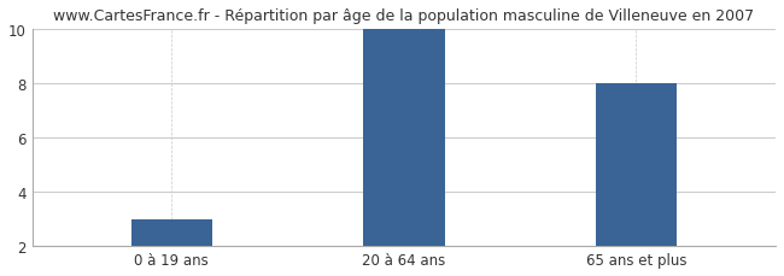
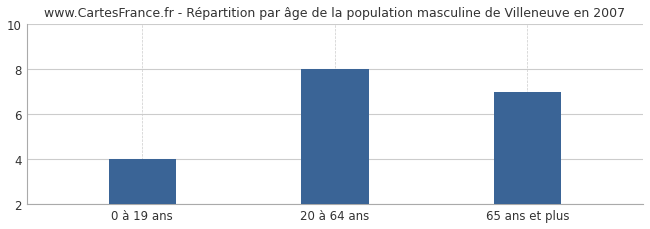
0 à 19 ans: 3 -> 4
20 à 64 ans: 10 -> 8
65 ans et plus: 8 -> 7
